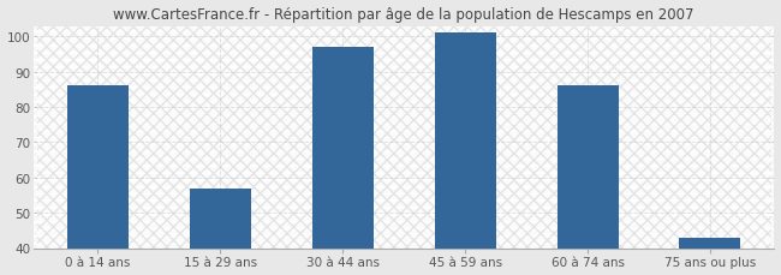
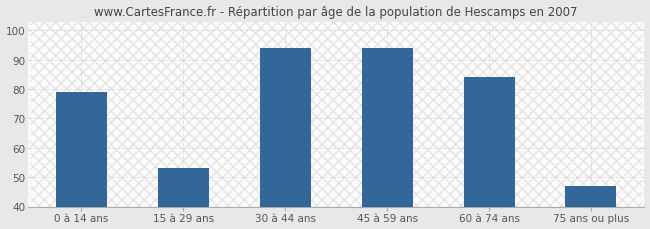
0 à 14 ans: 86 -> 79
15 à 29 ans: 57 -> 53
30 à 44 ans: 97 -> 94
45 à 59 ans: 101 -> 94
60 à 74 ans: 86 -> 84
75 ans ou plus: 43 -> 47
